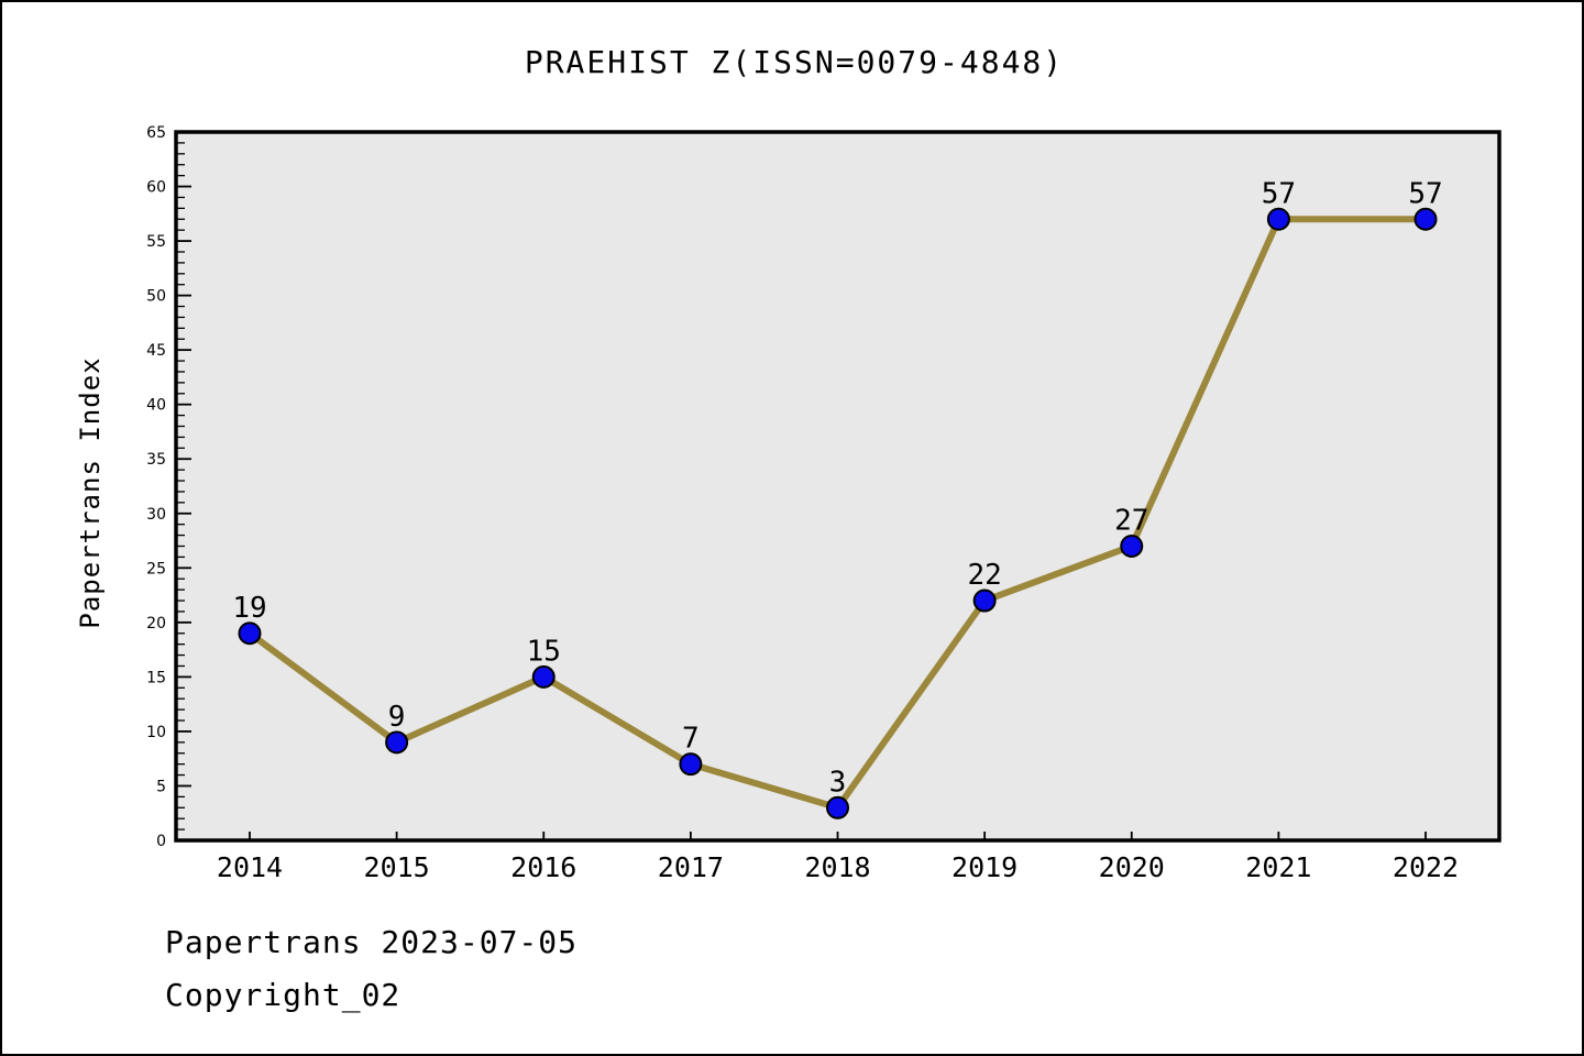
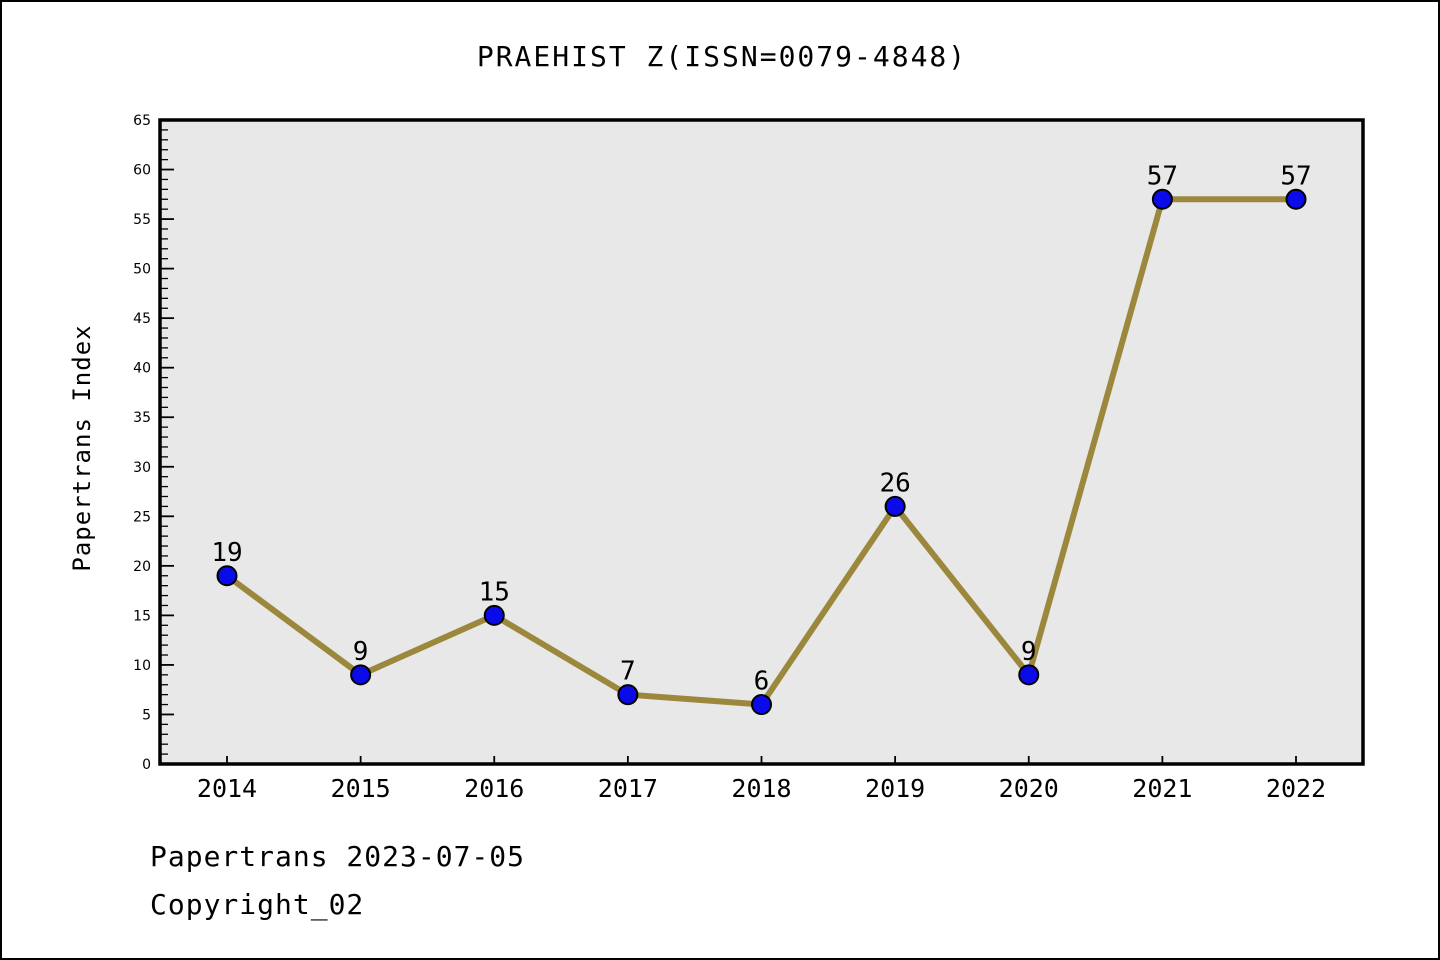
2018: 3 -> 6
2019: 22 -> 26
2020: 27 -> 9
